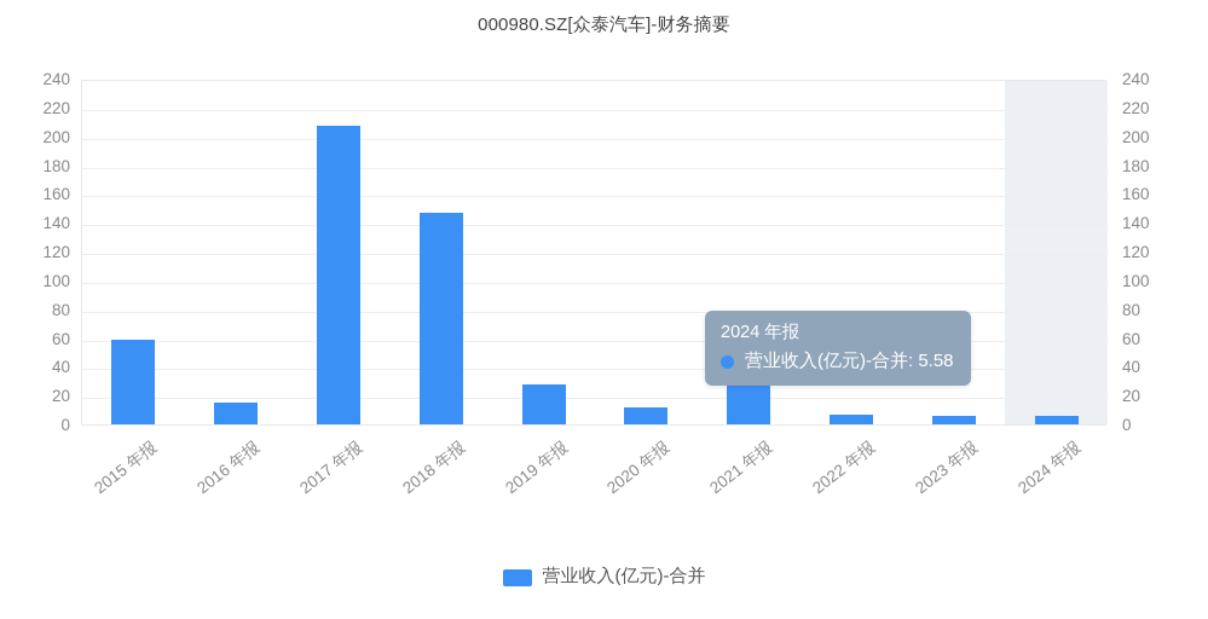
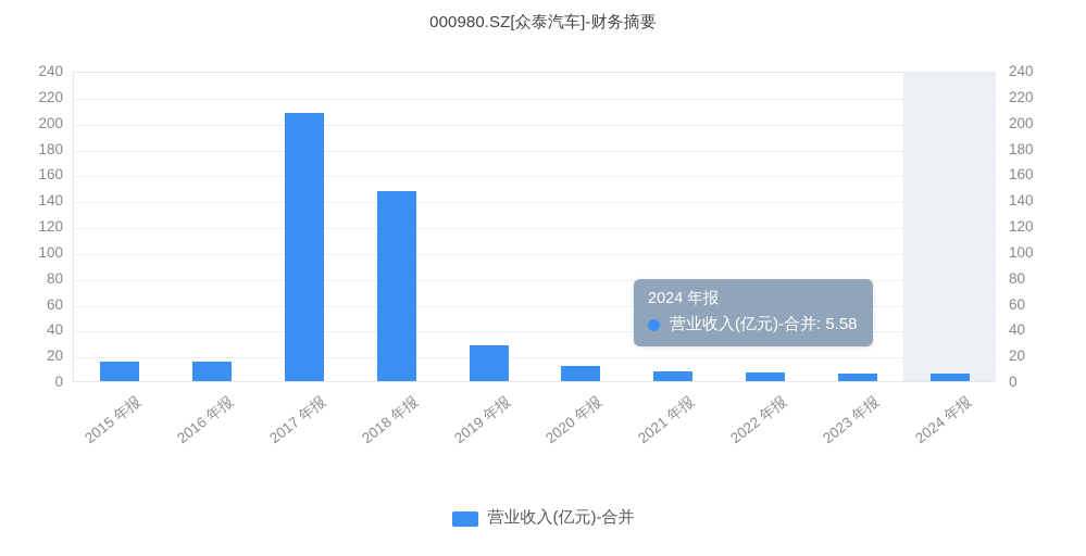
2015 年报: 59 -> 15
2021 年报: 27 -> 8
